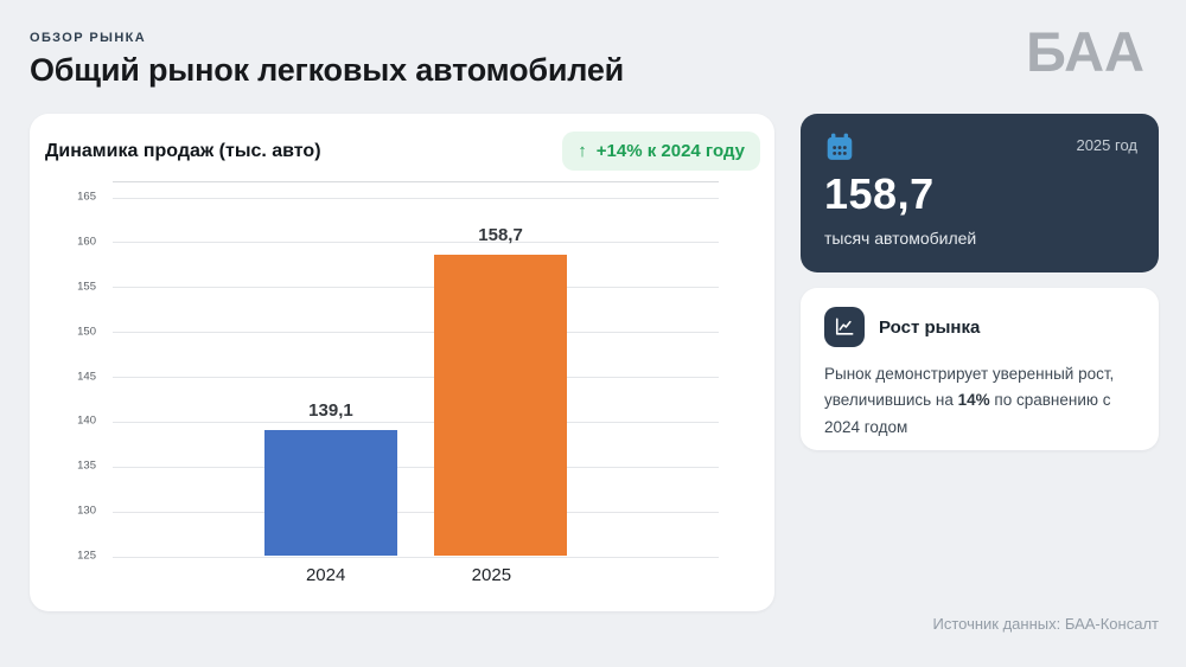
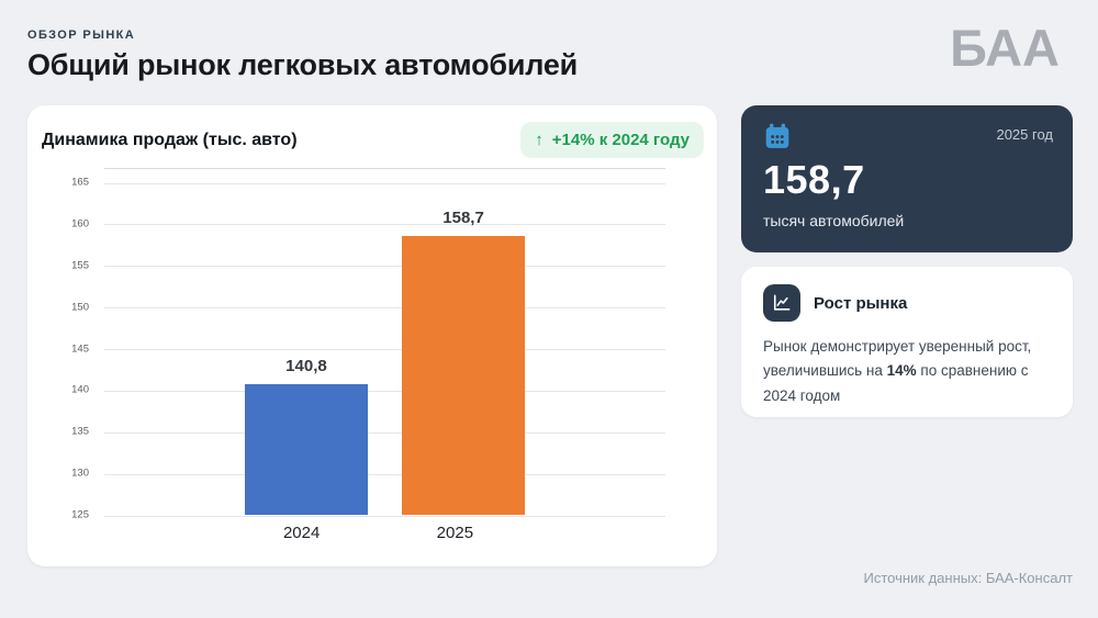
2024: 139,1 -> 140,8
